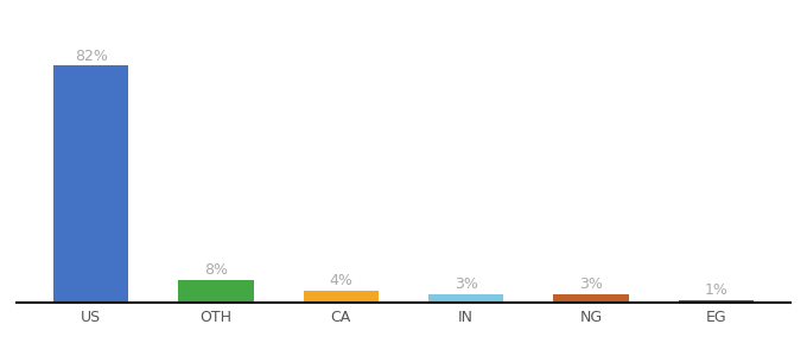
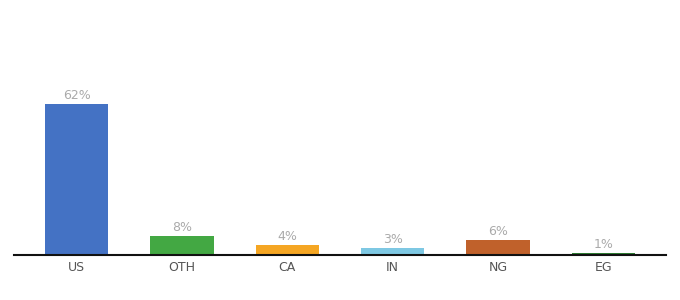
US: 82% -> 62%
NG: 3% -> 6%
